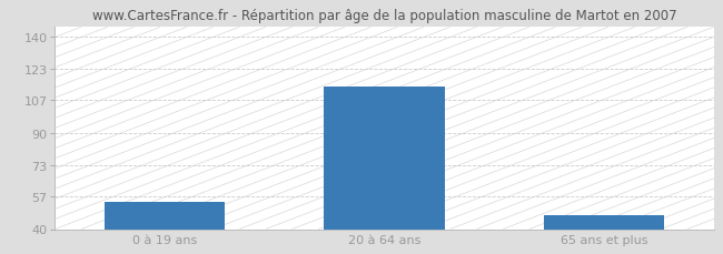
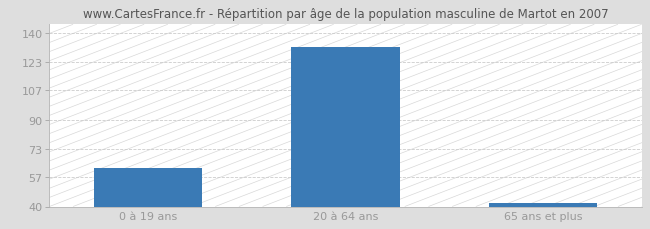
0 à 19 ans: 54 -> 62
20 à 64 ans: 114 -> 132
65 ans et plus: 47 -> 42
